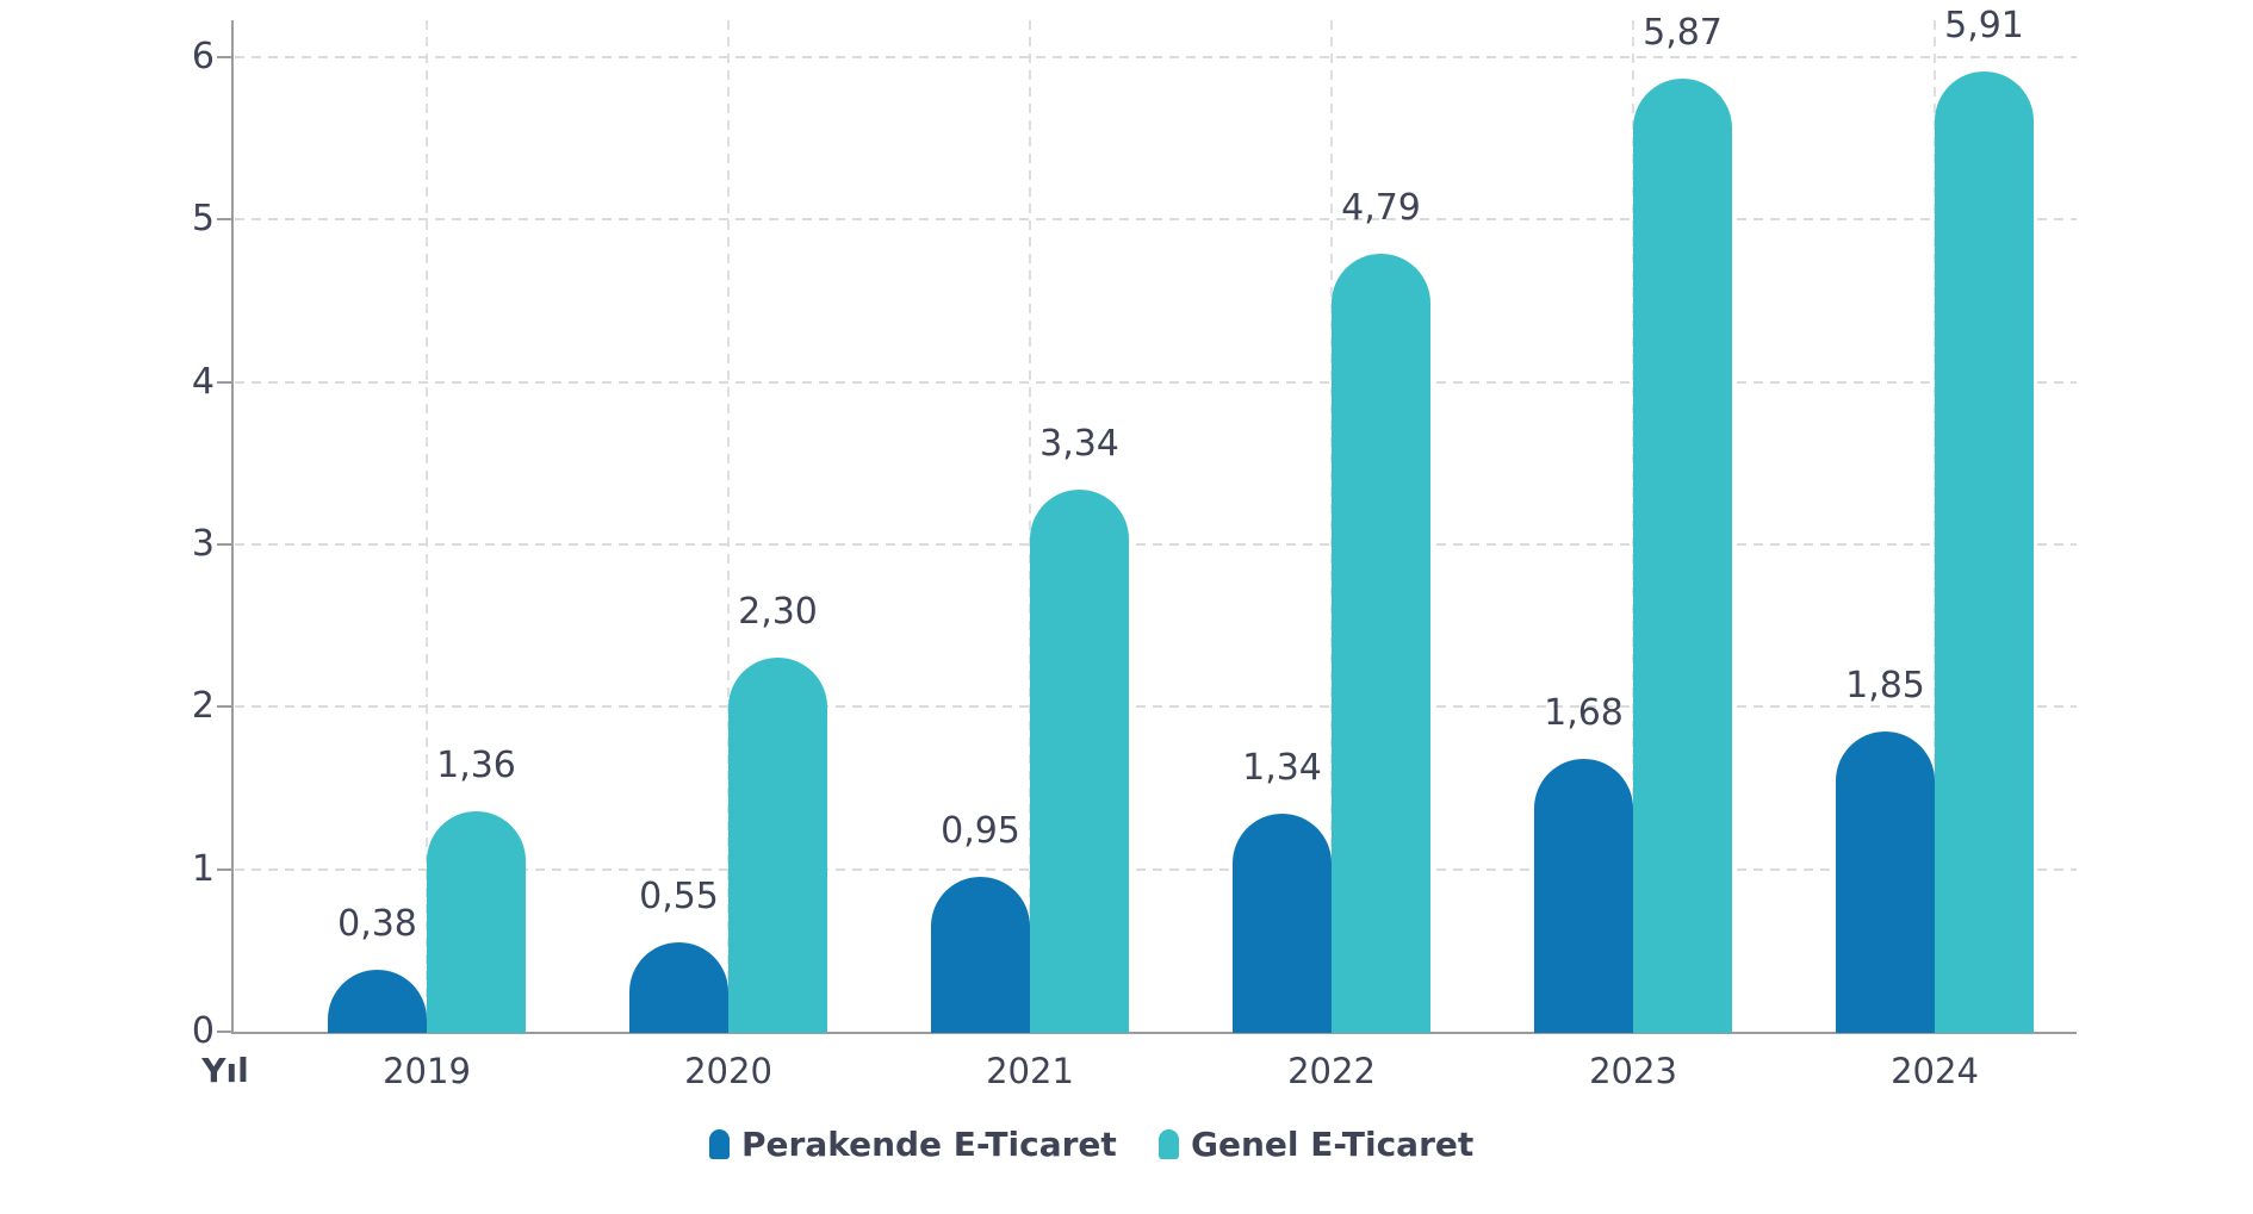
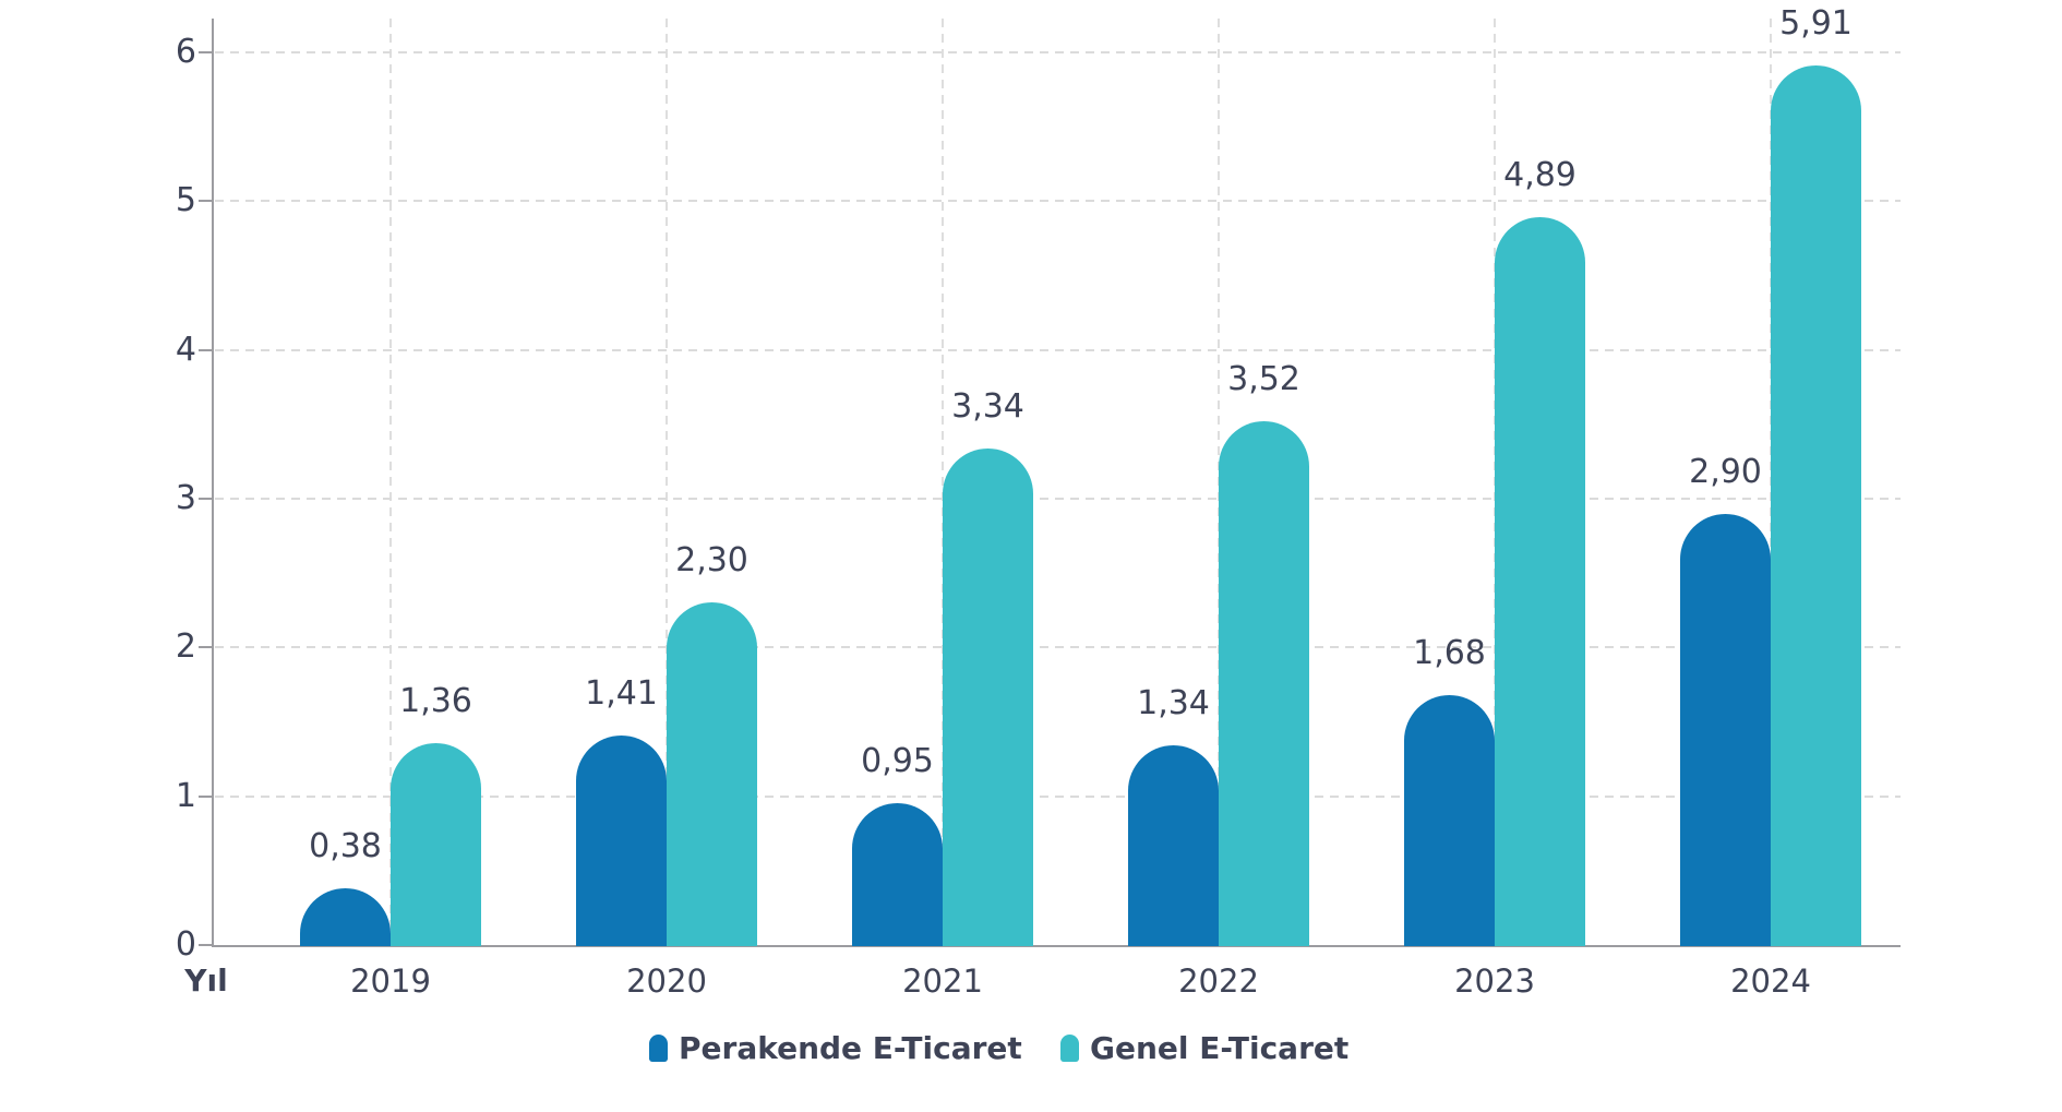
Perakende E-Ticaret/2020: 0,55 -> 1,41
Genel E-Ticaret/2022: 4,79 -> 3,52
Genel E-Ticaret/2023: 5,87 -> 4,89
Perakende E-Ticaret/2024: 1,85 -> 2,90
